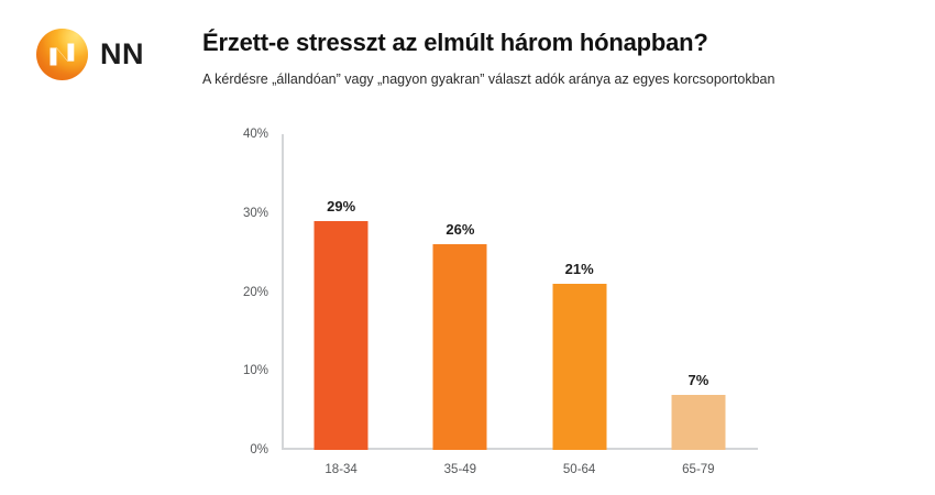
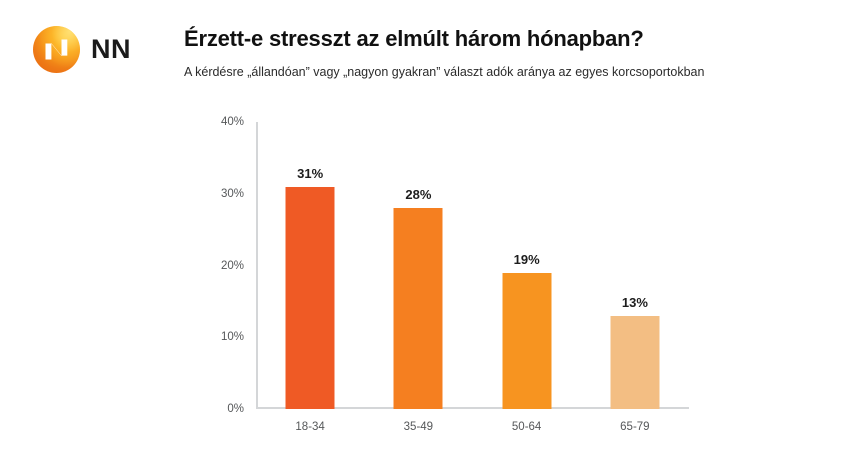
18-34: 29% -> 31%
35-49: 26% -> 28%
50-64: 21% -> 19%
65-79: 7% -> 13%
